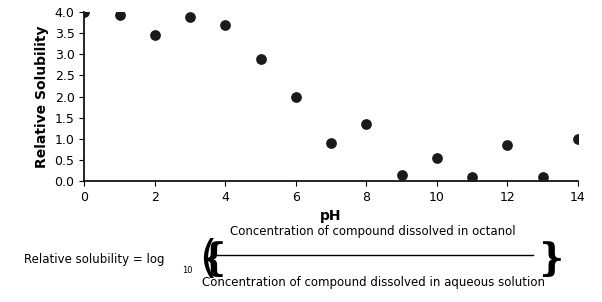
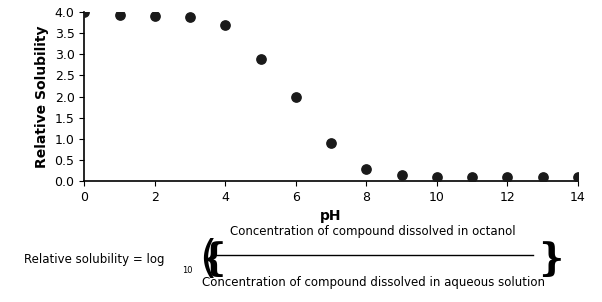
2: 3.45 -> 3.90
8: 1.35 -> 0.28
10: 0.55 -> 0.10
12: 0.85 -> 0.10
14: 1.00 -> 0.10
